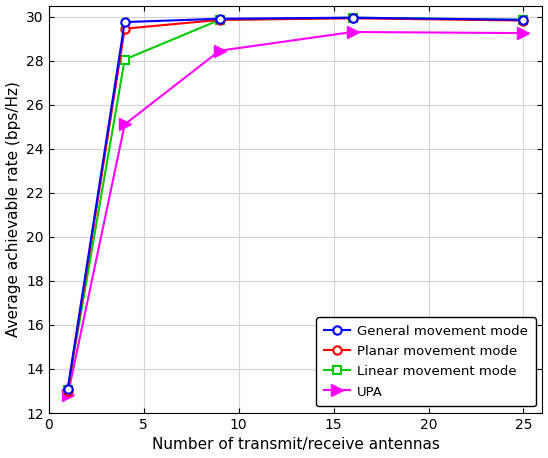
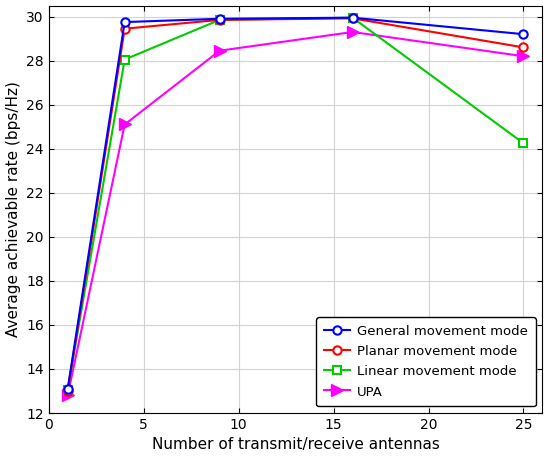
General movement mode/25: 29.85 -> 29.20
Planar movement mode/25: 29.82 -> 28.60
Linear movement mode/25: 29.85 -> 24.25
UPA/25: 29.25 -> 28.20
